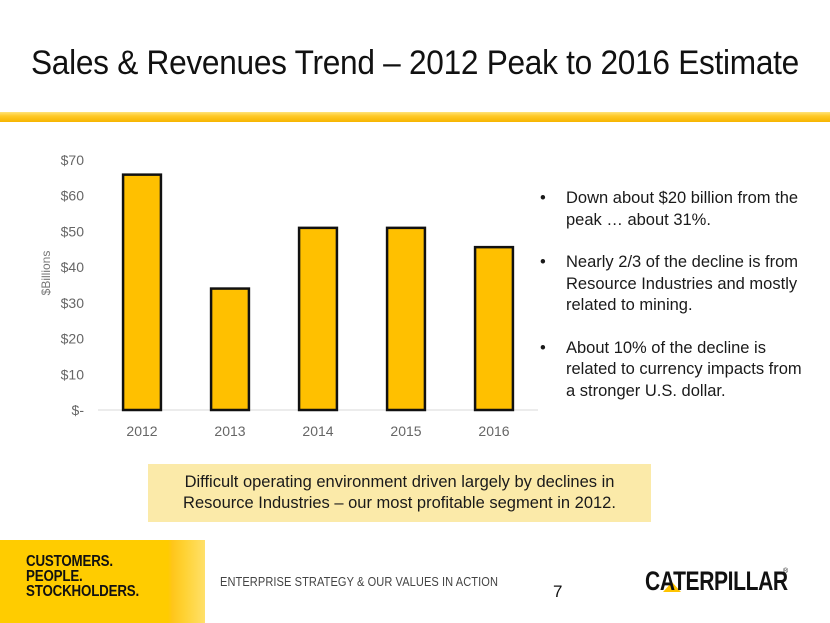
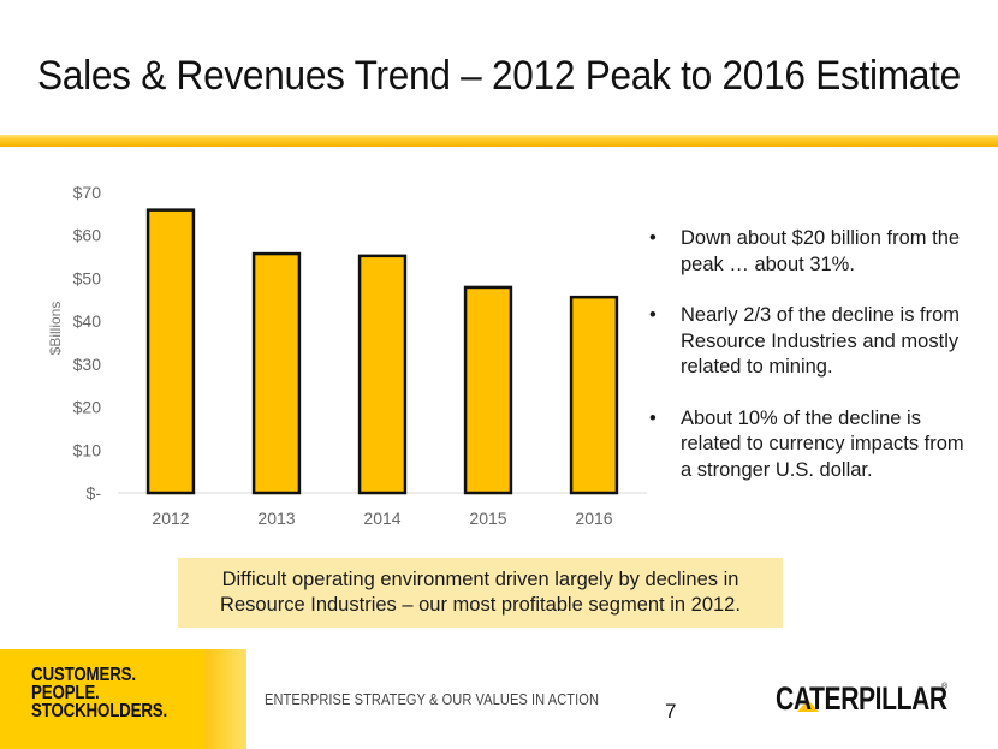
2013: $34 -> $56
2014: $51 -> $55
2015: $51 -> $48
